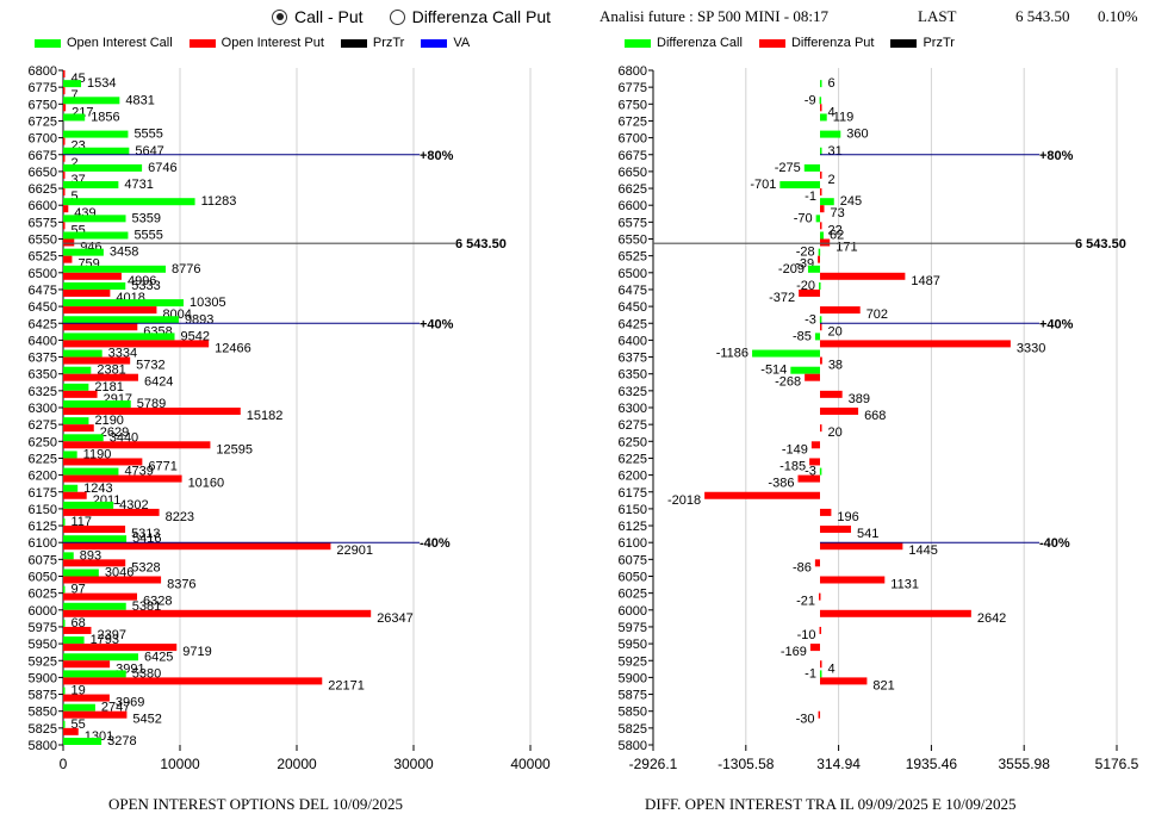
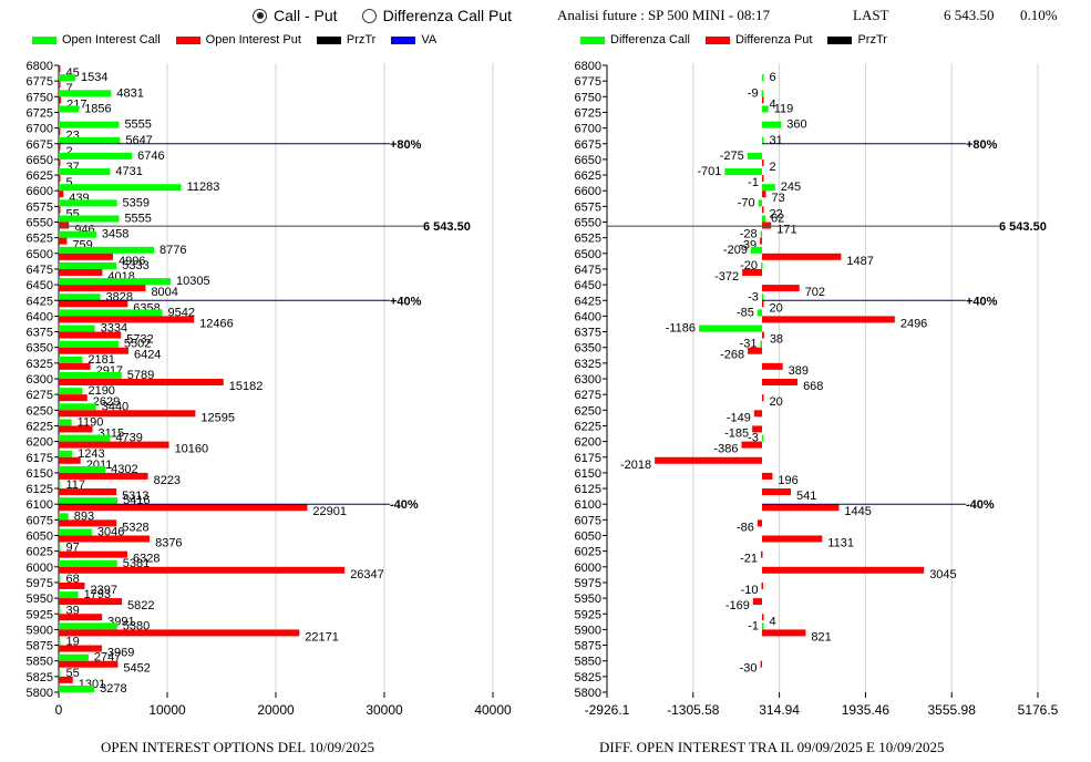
OPEN INTEREST OPTIONS DEL 10/09/2025/Open Interest Call/6425: 9893 -> 3828
OPEN INTEREST OPTIONS DEL 10/09/2025/Open Interest Call/6350: 2381 -> 5502
OPEN INTEREST OPTIONS DEL 10/09/2025/Open Interest Put/6225: 6771 -> 3115
OPEN INTEREST OPTIONS DEL 10/09/2025/Open Interest Put/5950: 9719 -> 5822
OPEN INTEREST OPTIONS DEL 10/09/2025/Open Interest Call/5925: 6425 -> 39
DIFF. OPEN INTEREST TRA IL 09/09/2025 E 10/09/2025/Differenza Put/6400: 3330 -> 2496
DIFF. OPEN INTEREST TRA IL 09/09/2025 E 10/09/2025/Differenza Call/6350: -514 -> -31
DIFF. OPEN INTEREST TRA IL 09/09/2025 E 10/09/2025/Differenza Put/6000: 2642 -> 3045
